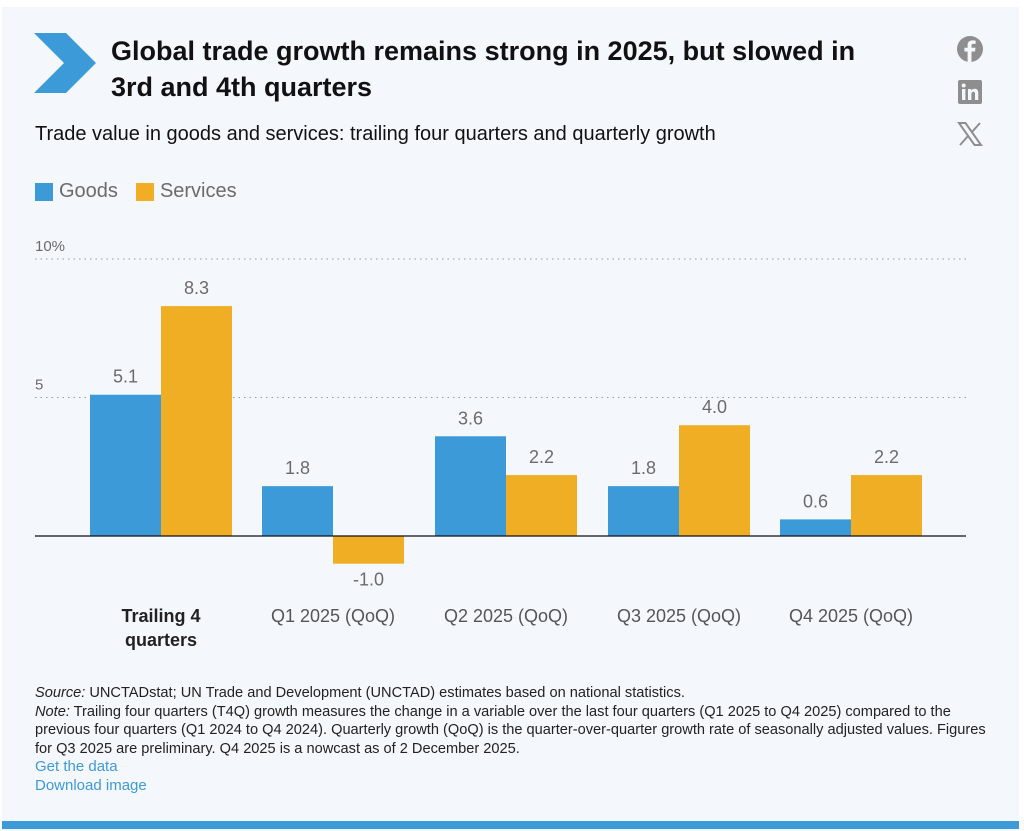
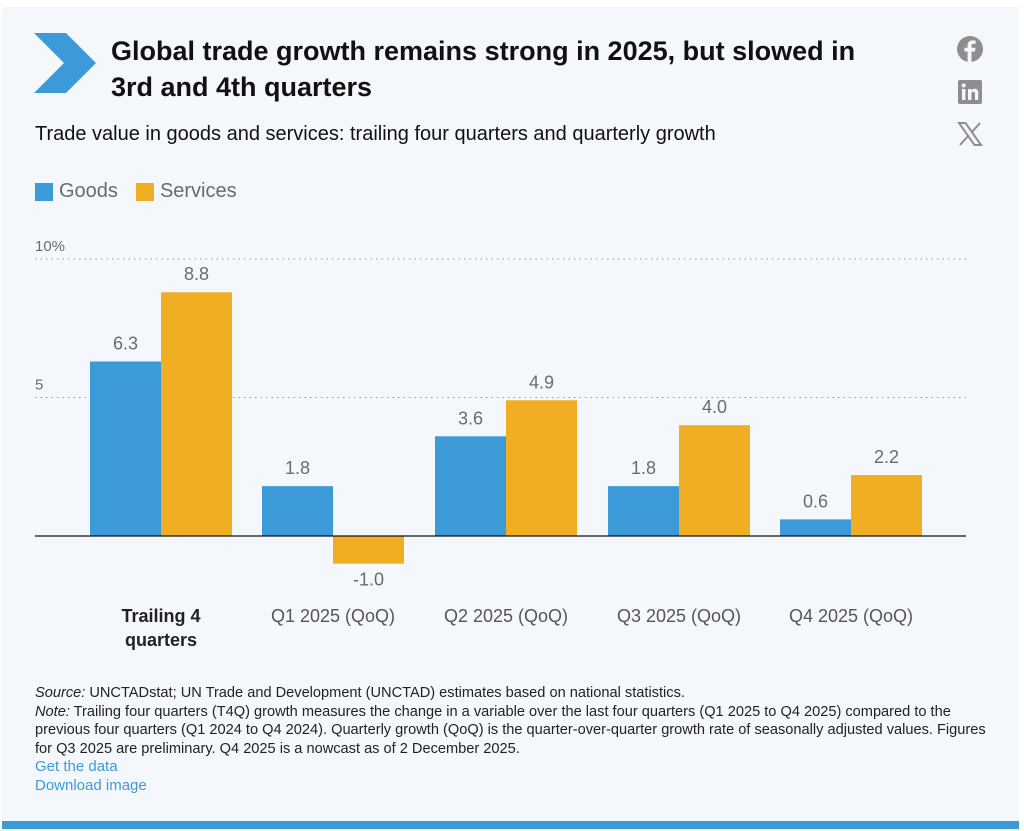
Goods/Trailing 4 quarters: 5.1 -> 6.3
Services/Trailing 4 quarters: 8.3 -> 8.8
Services/Q2 2025 (QoQ): 2.2 -> 4.9
